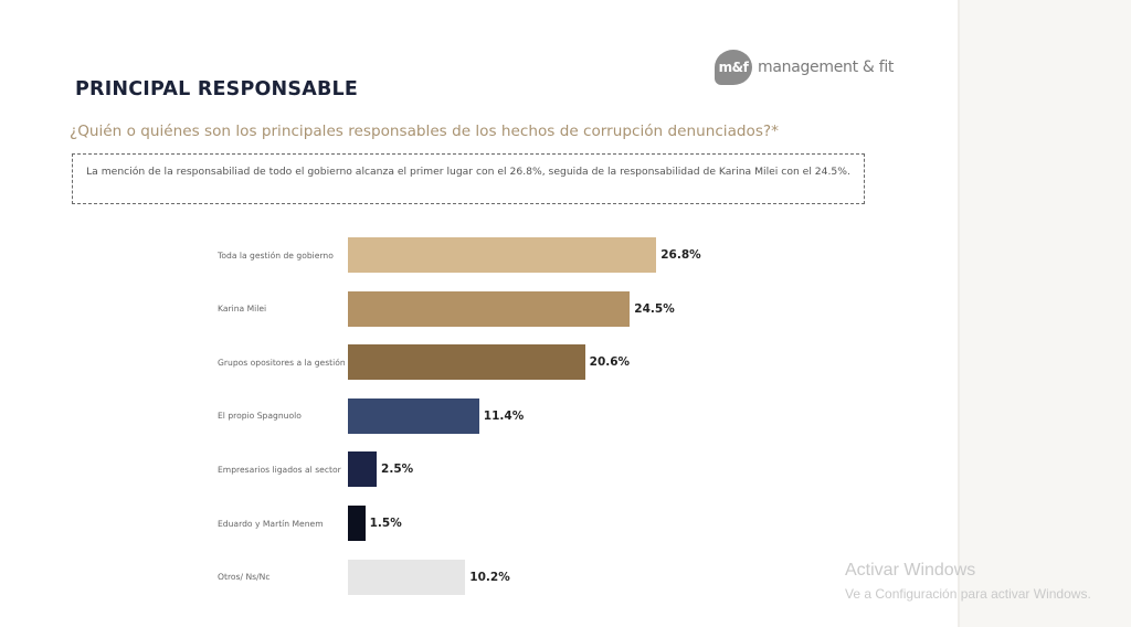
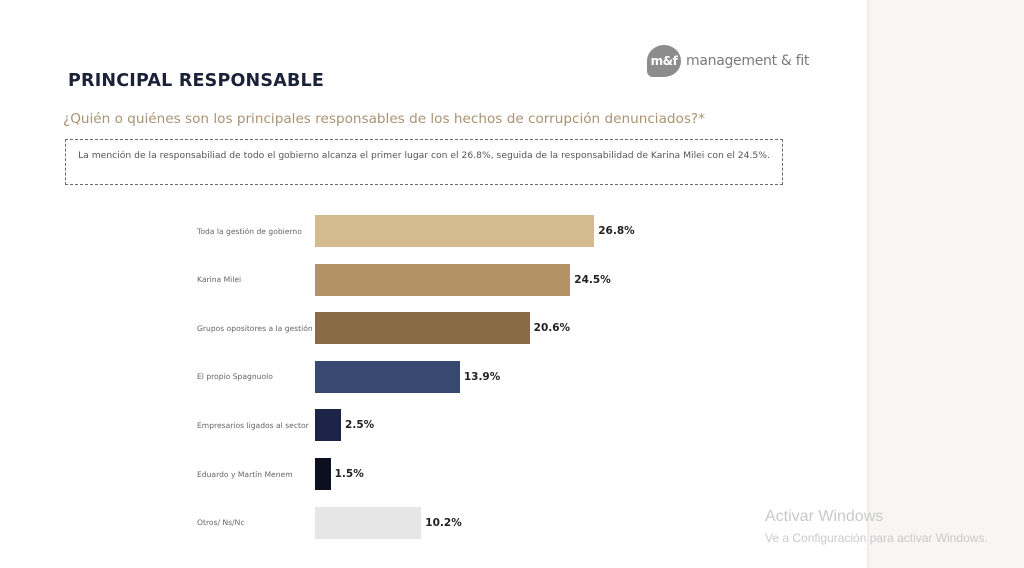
El propio Spagnuolo: 11.4% -> 13.9%
